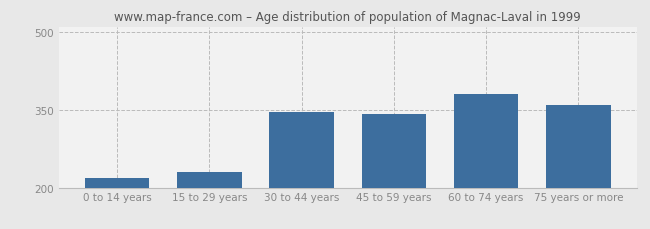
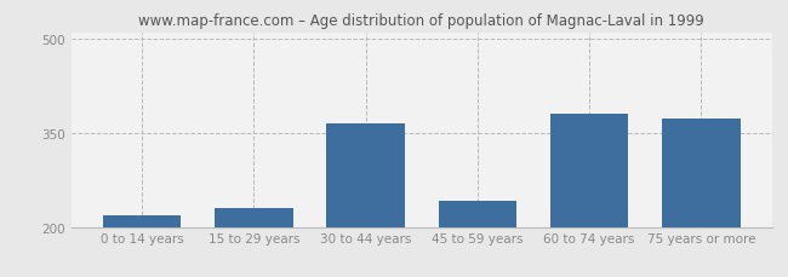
30 to 44 years: 346 -> 364
45 to 59 years: 342 -> 242
75 years or more: 360 -> 372
